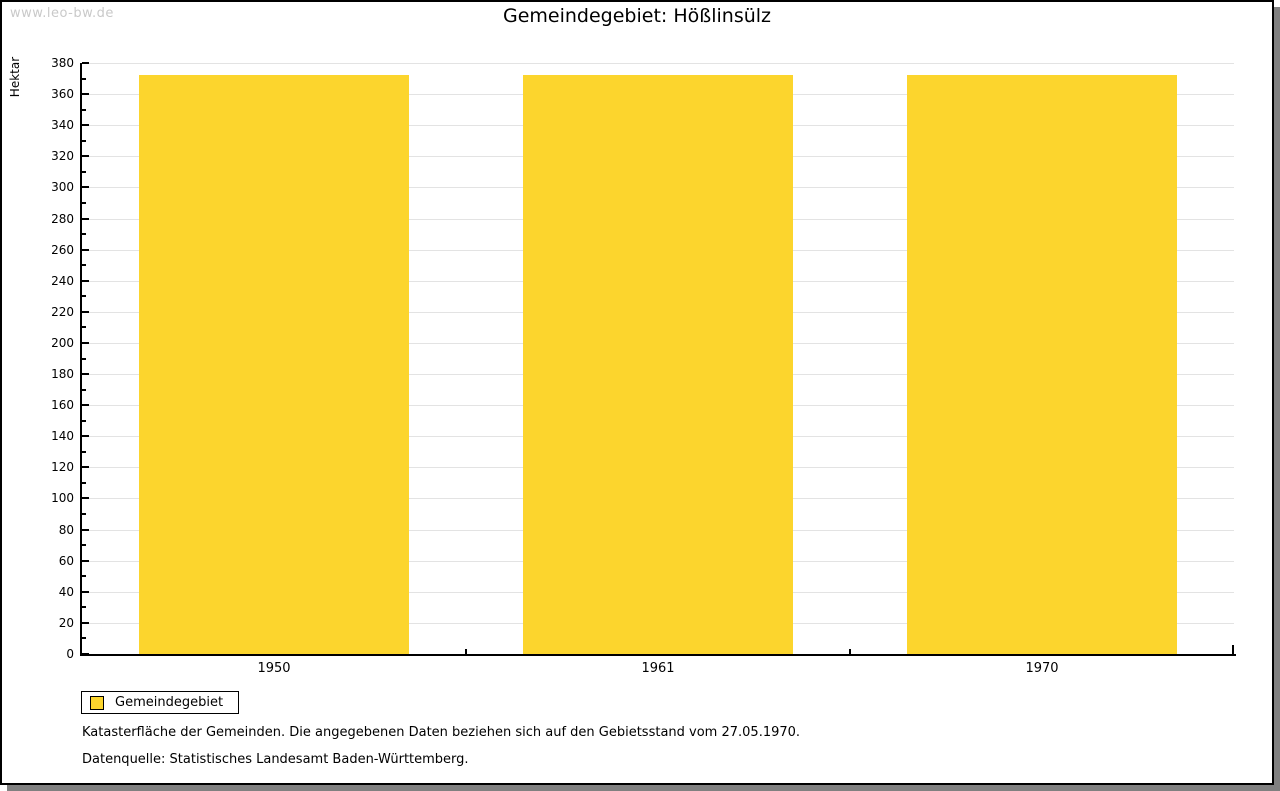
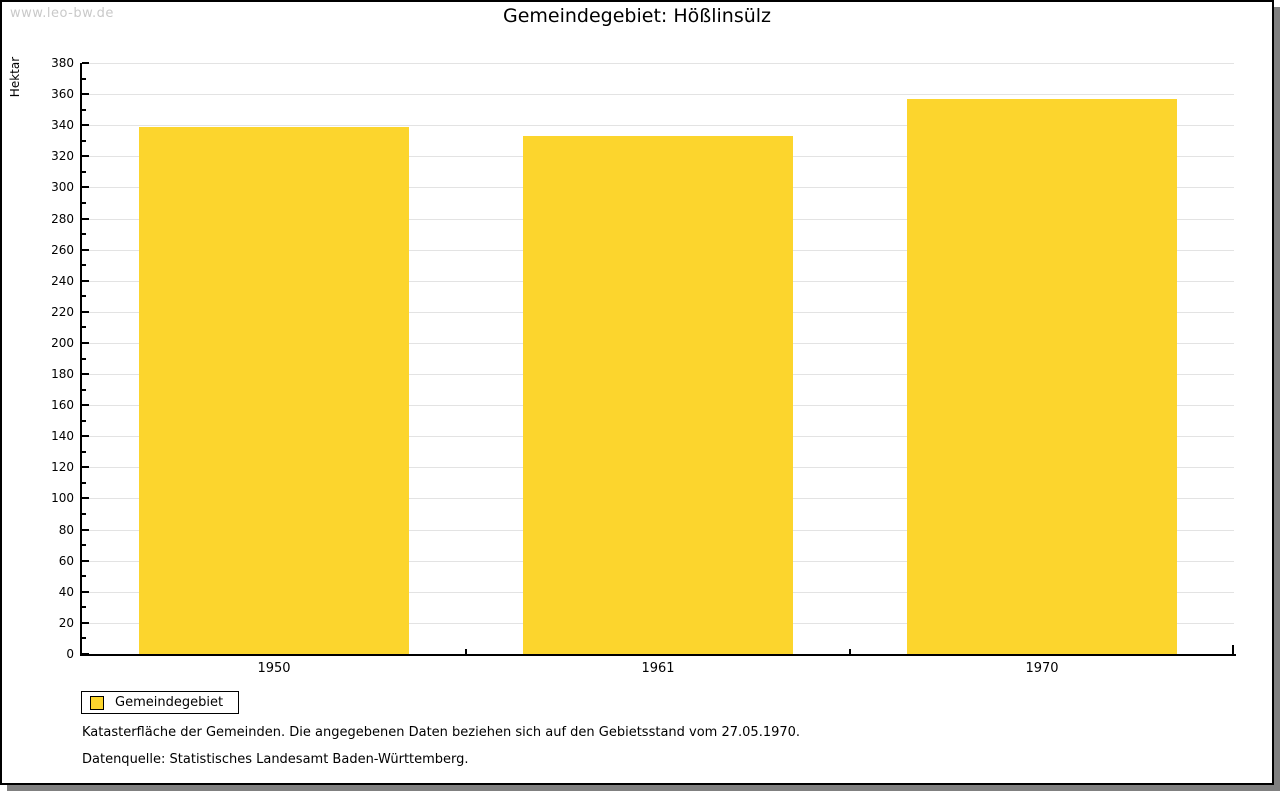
1950: 372 -> 339
1961: 372 -> 333
1970: 372 -> 357
